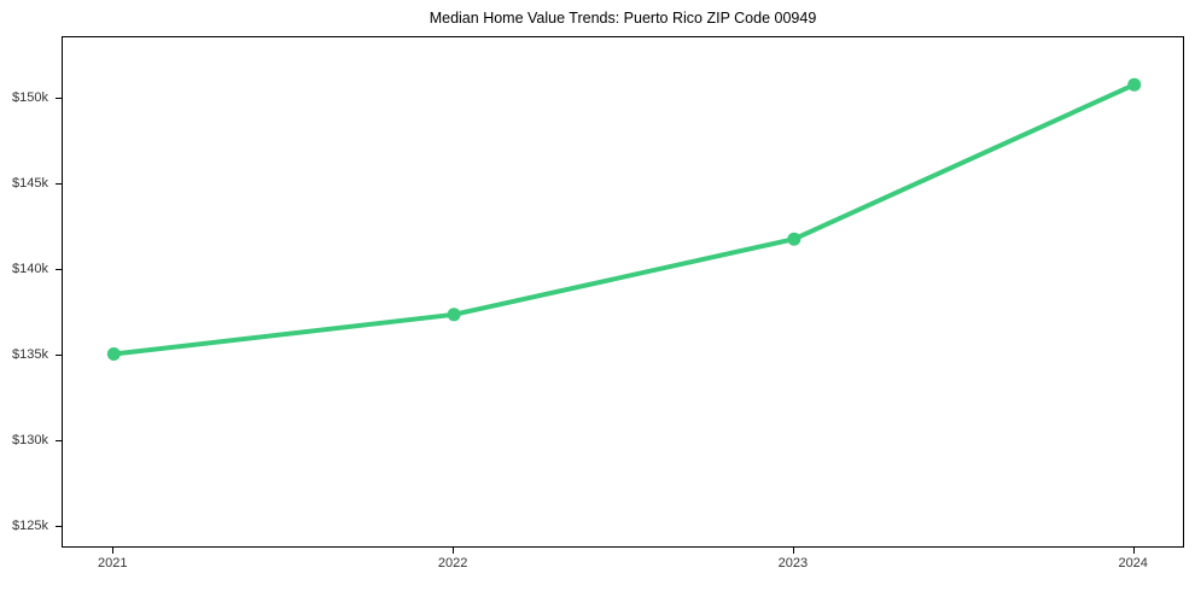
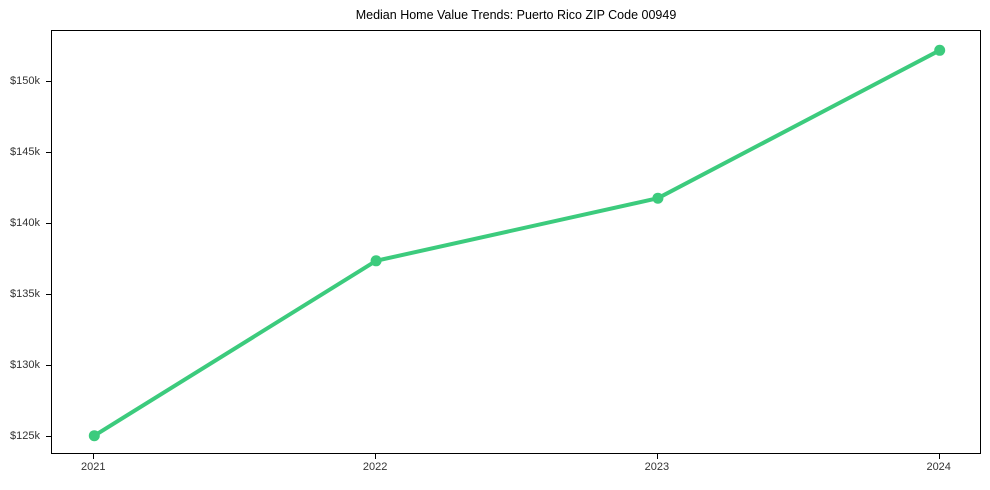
2021: $135.1k -> $125.1k
2024: $150.8k -> $152.2k
